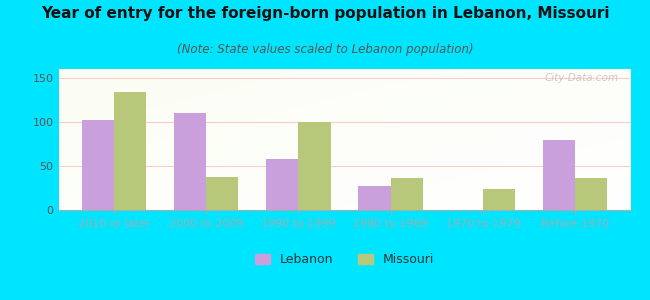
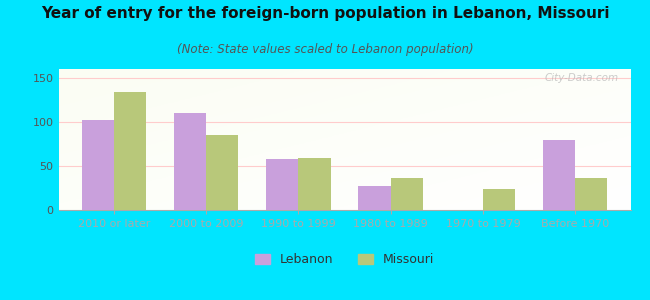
Missouri/2000 to 2009: 38 -> 85
Missouri/1990 to 1999: 100 -> 59
